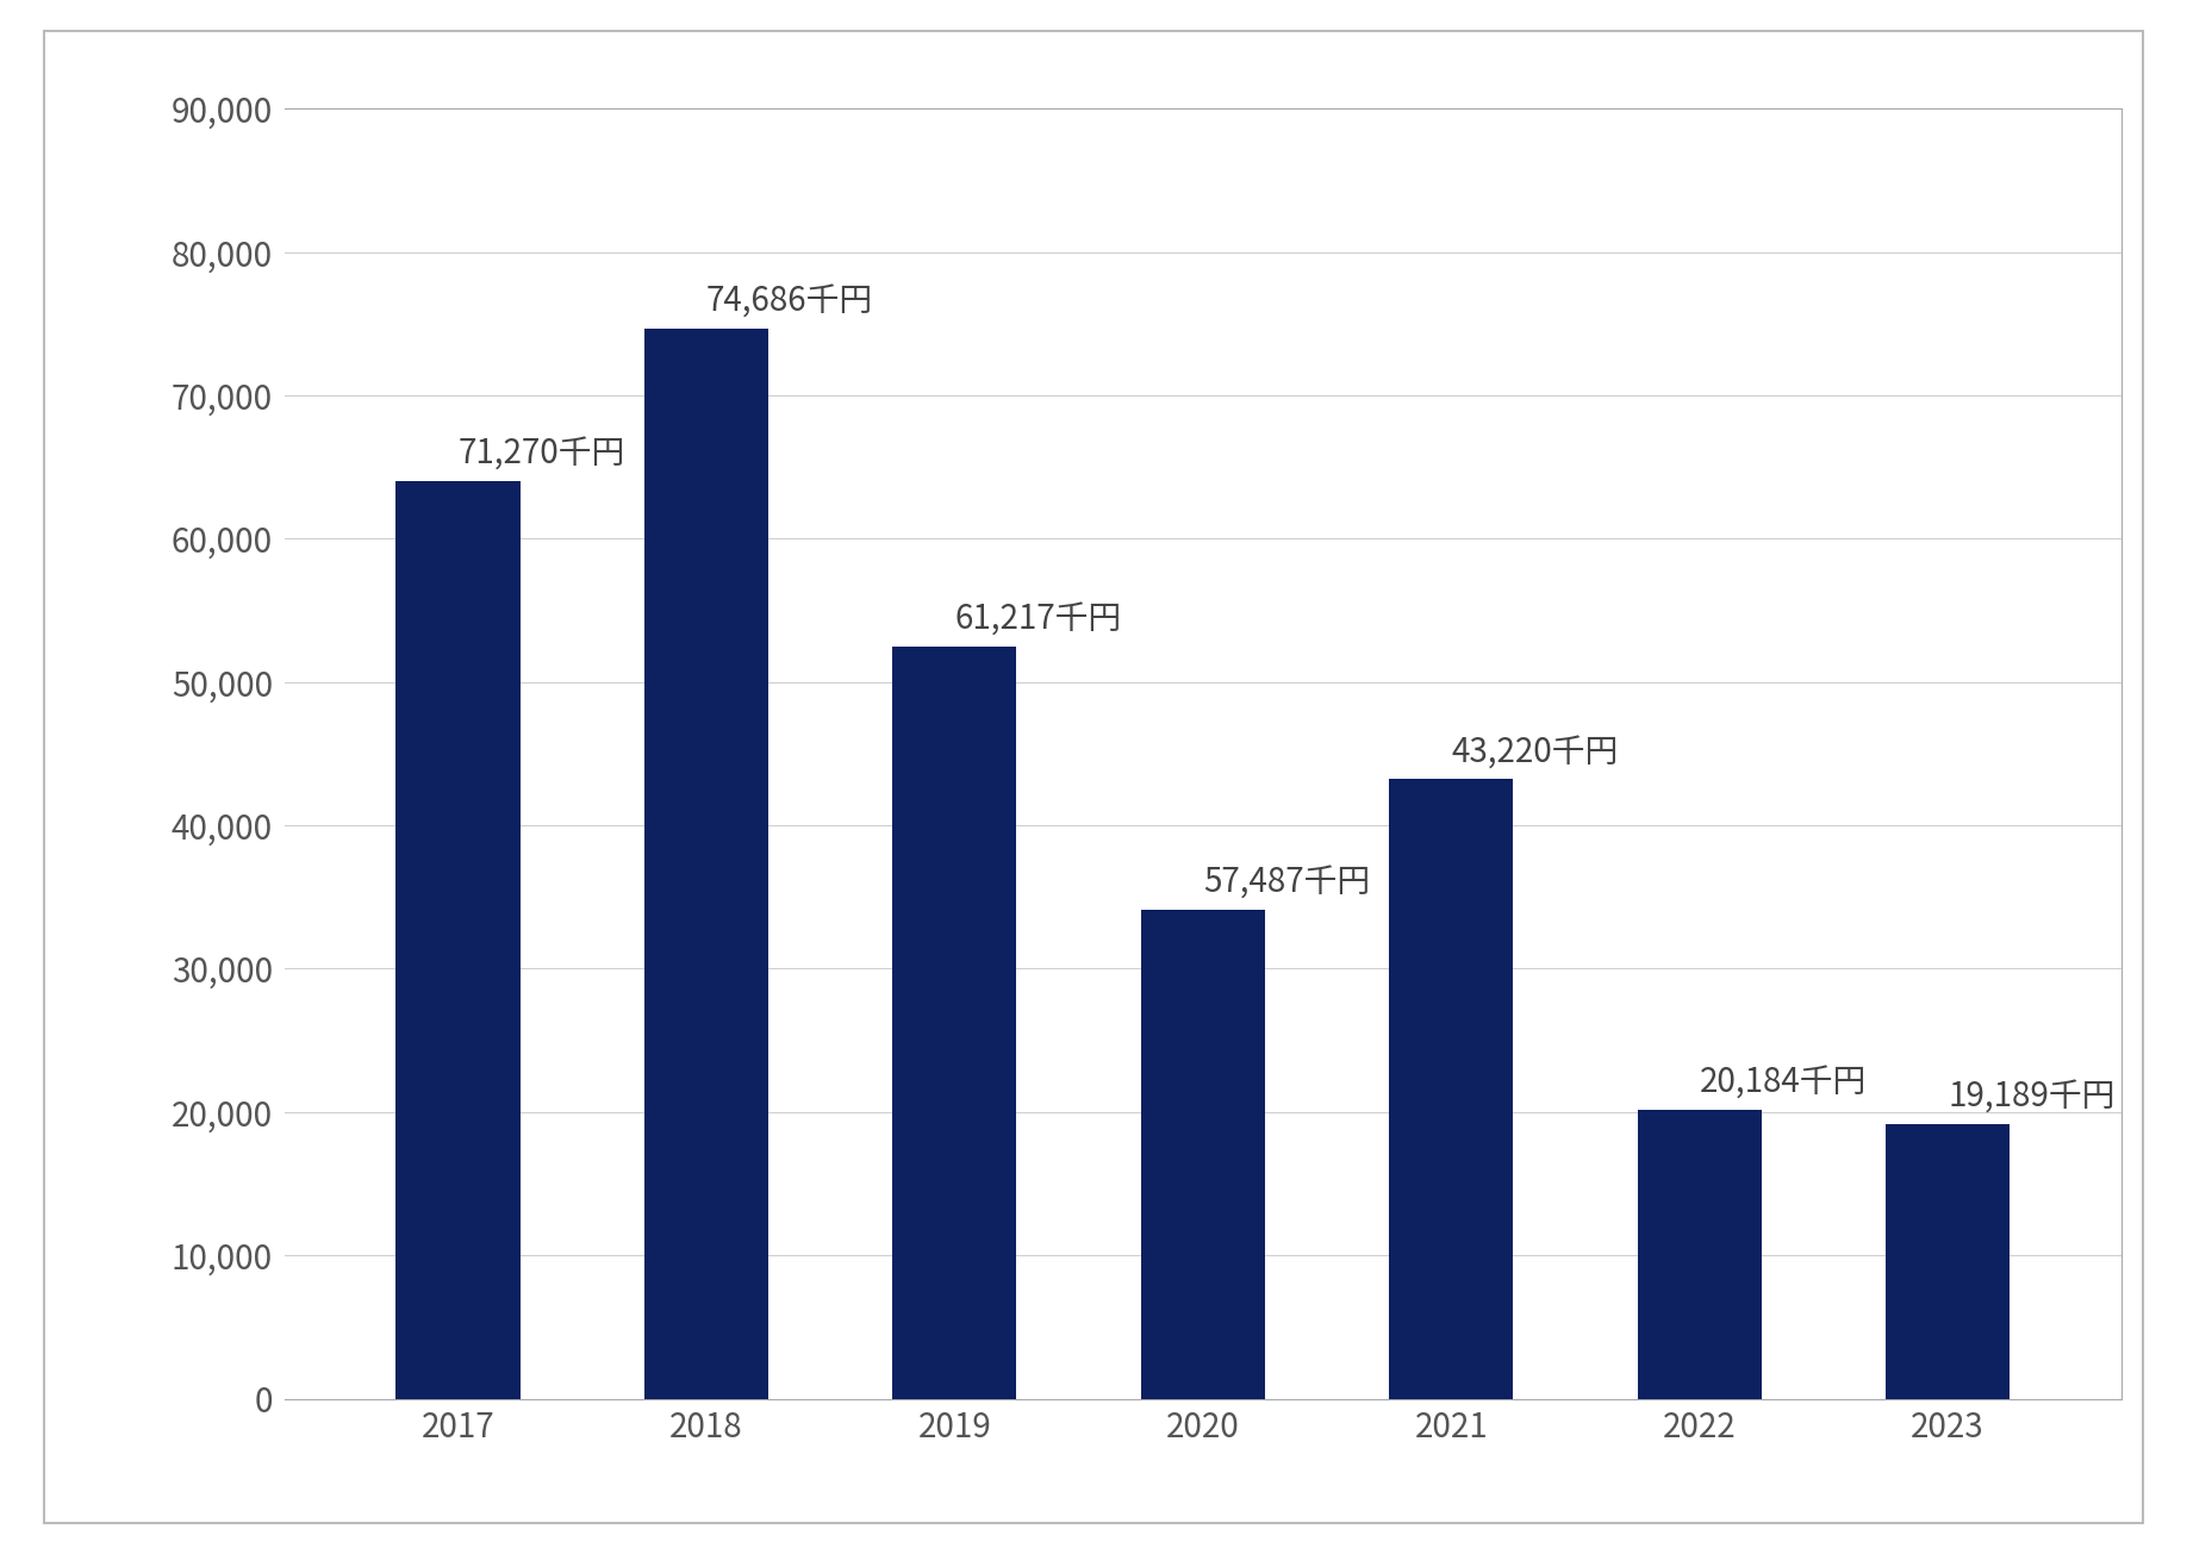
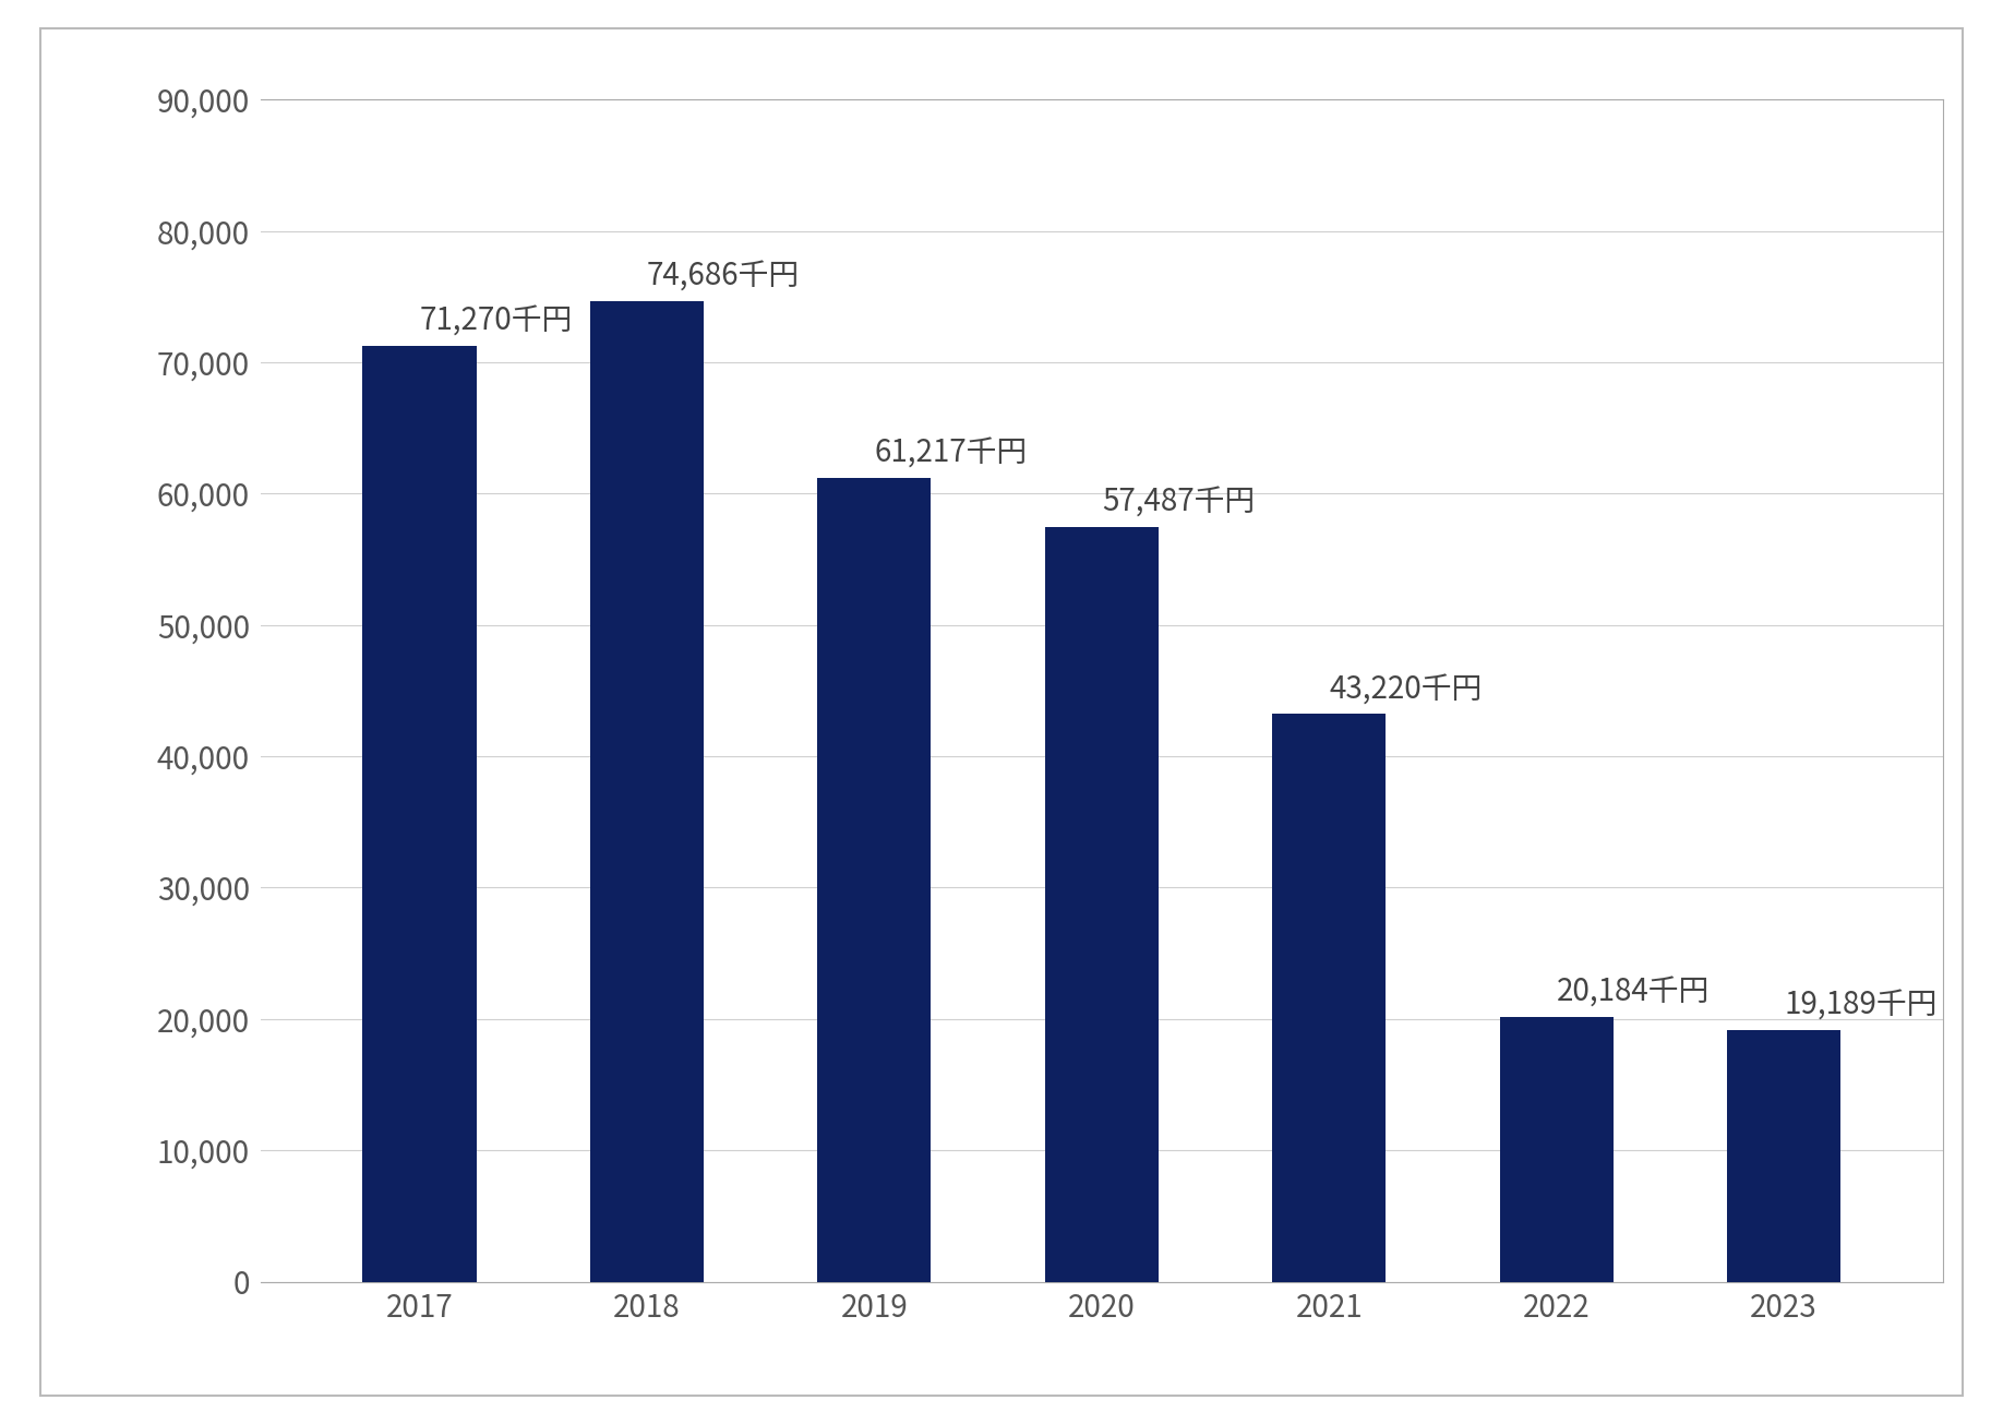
2017: 64,000 -> 71,300
2019: 52,500 -> 61,200
2020: 34,100 -> 57,500
